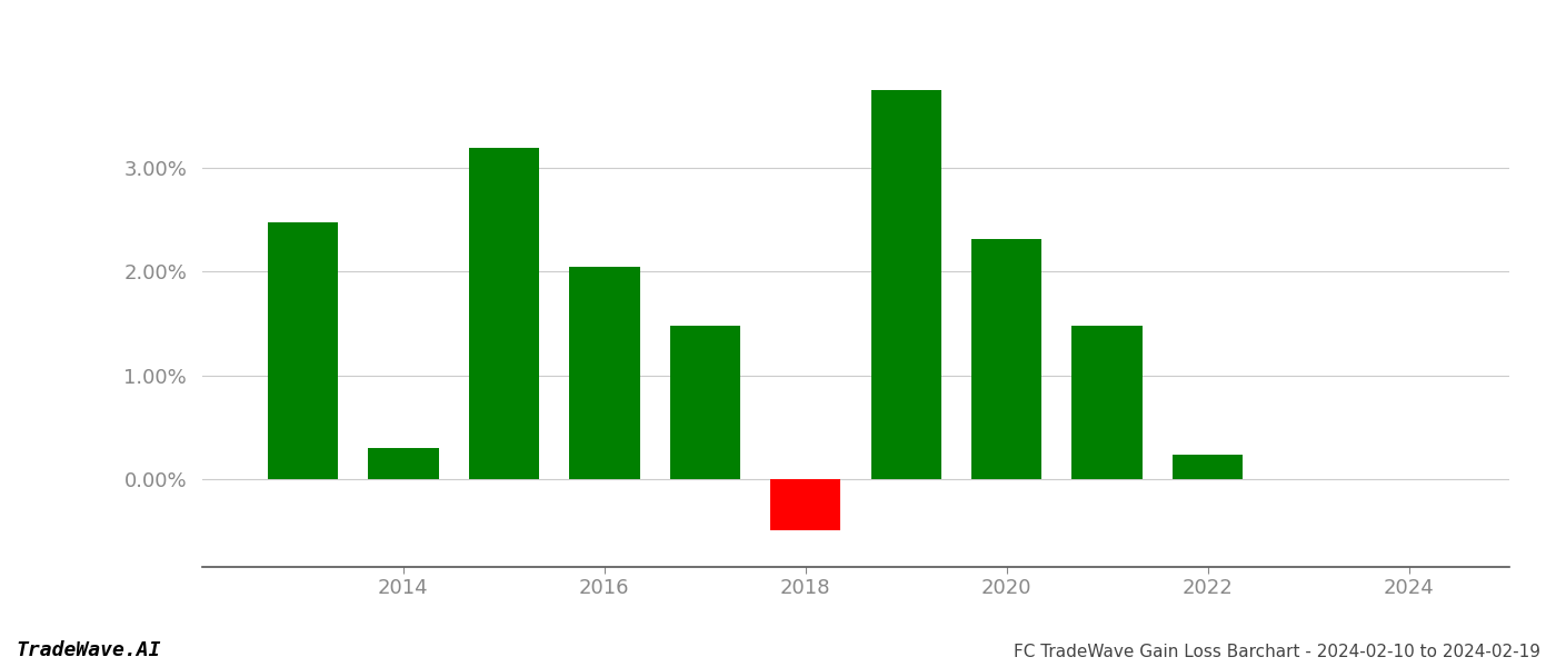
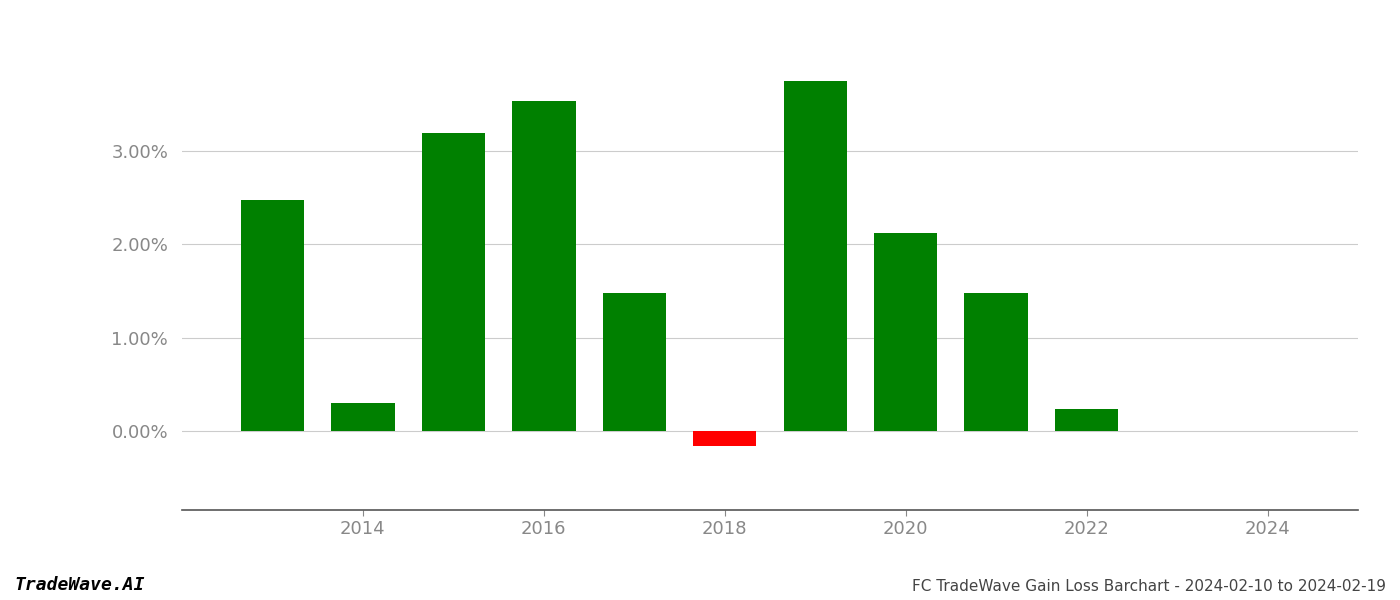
2016: 2.05% -> 3.54%
2018: -0.50% -> -0.16%
2020: 2.32% -> 2.12%
